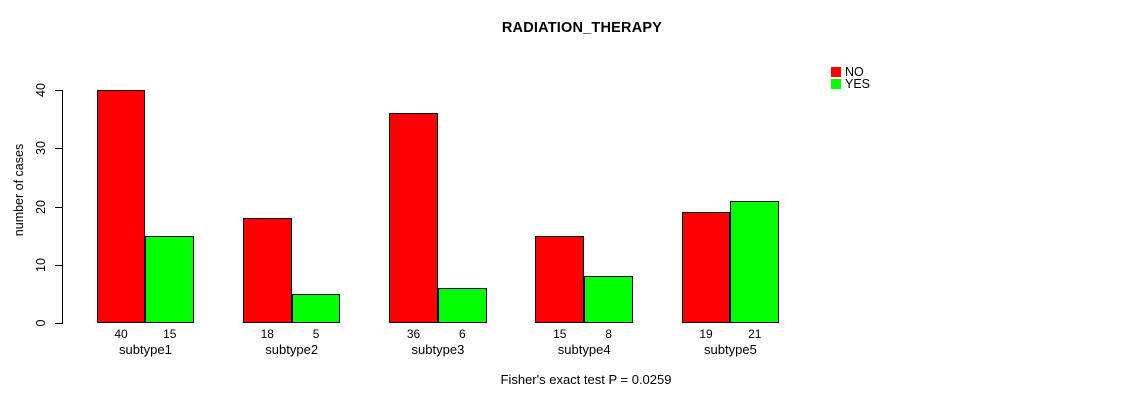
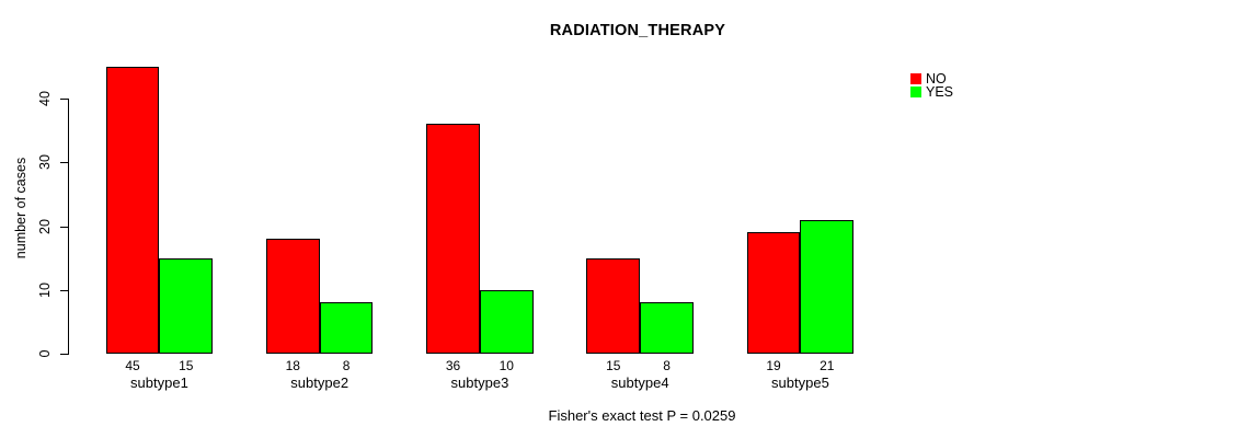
NO/subtype1: 40 -> 45
YES/subtype2: 5 -> 8
YES/subtype3: 6 -> 10
